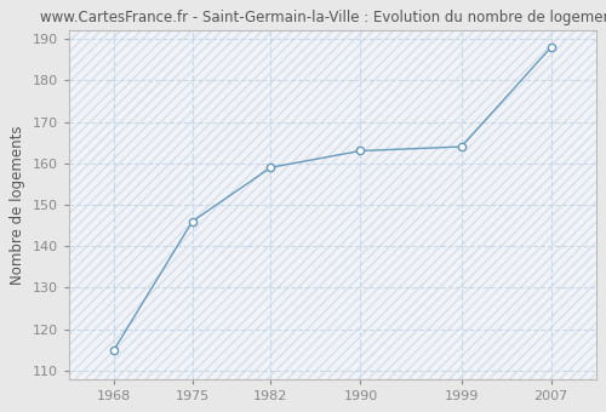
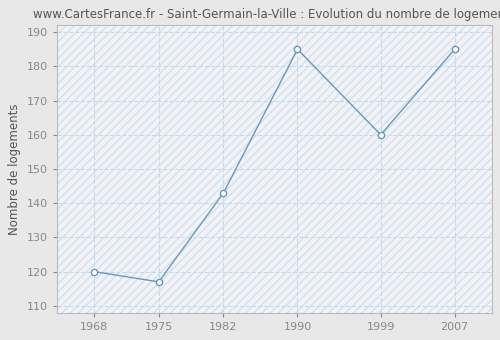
1968: 115 -> 120
1975: 146 -> 117
1982: 159 -> 143
1990: 163 -> 185
1999: 164 -> 160
2007: 188 -> 185
